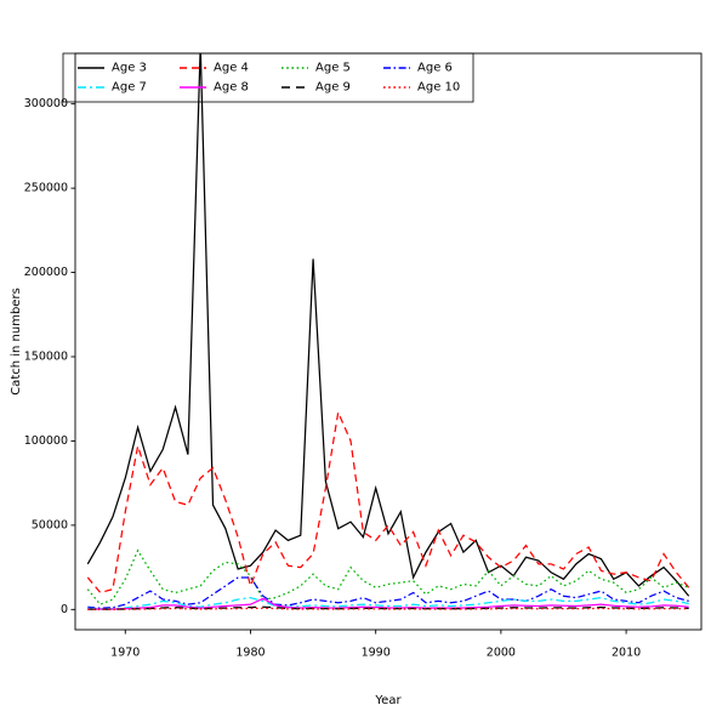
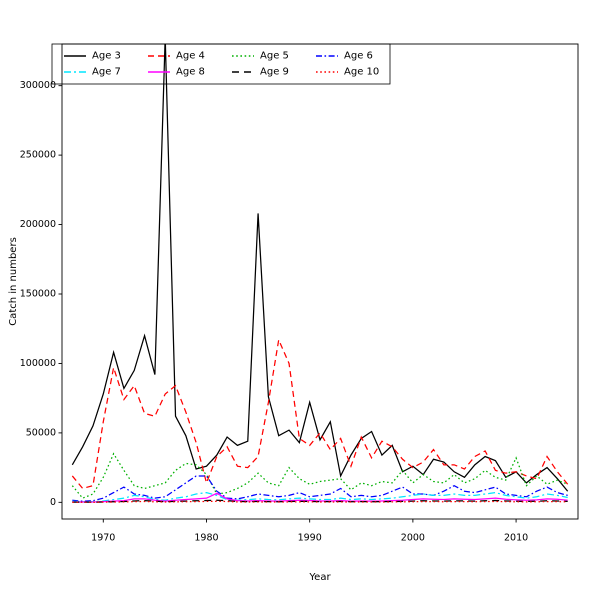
Age 5/2010: 10000 -> 32000
